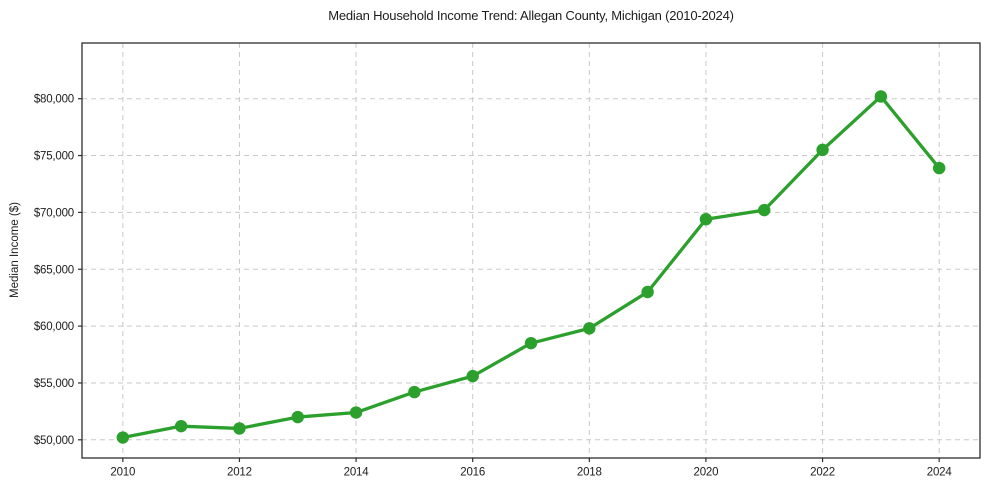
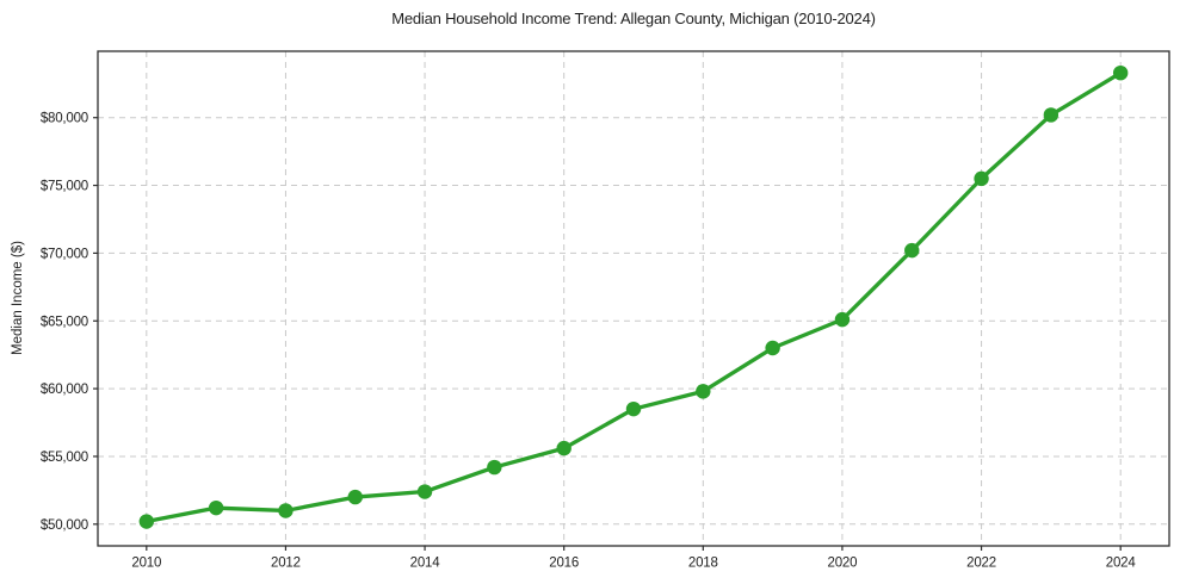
2020: $69400 -> $65100
2024: $73900 -> $83300
